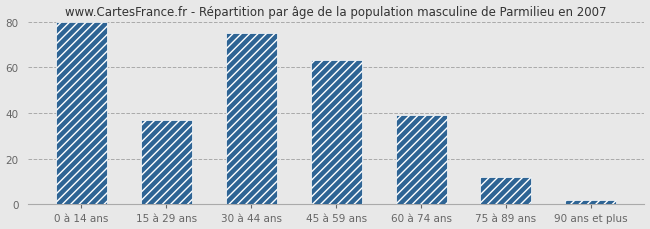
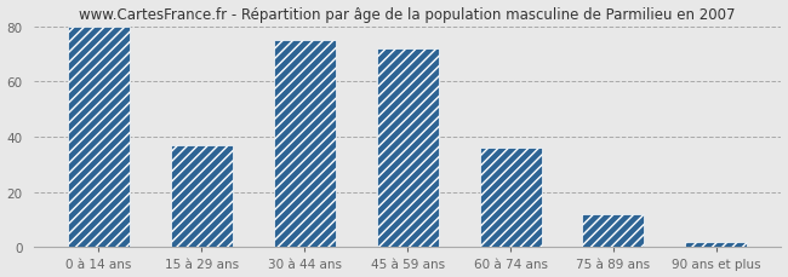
45 à 59 ans: 63 -> 72
60 à 74 ans: 39 -> 36
